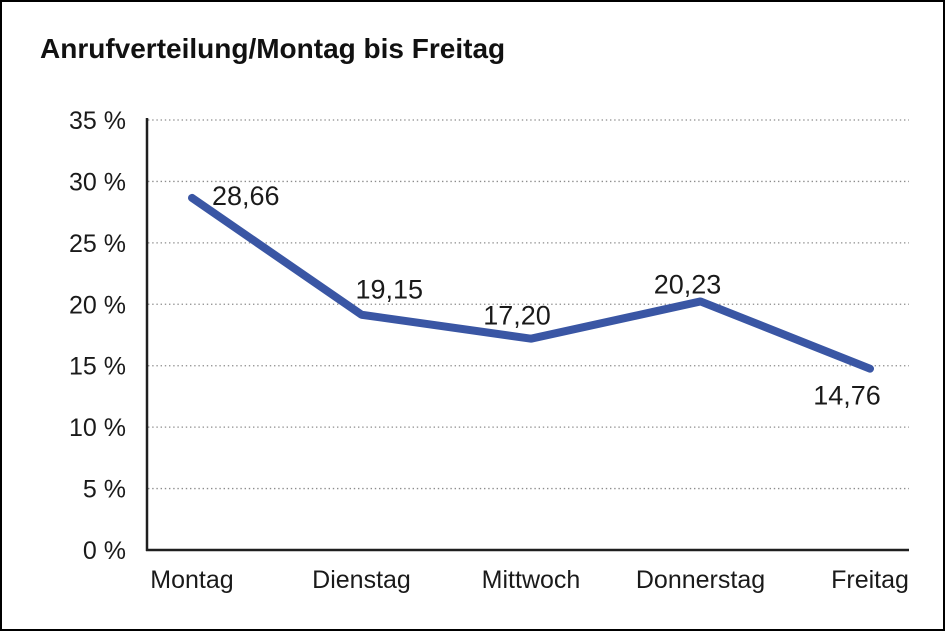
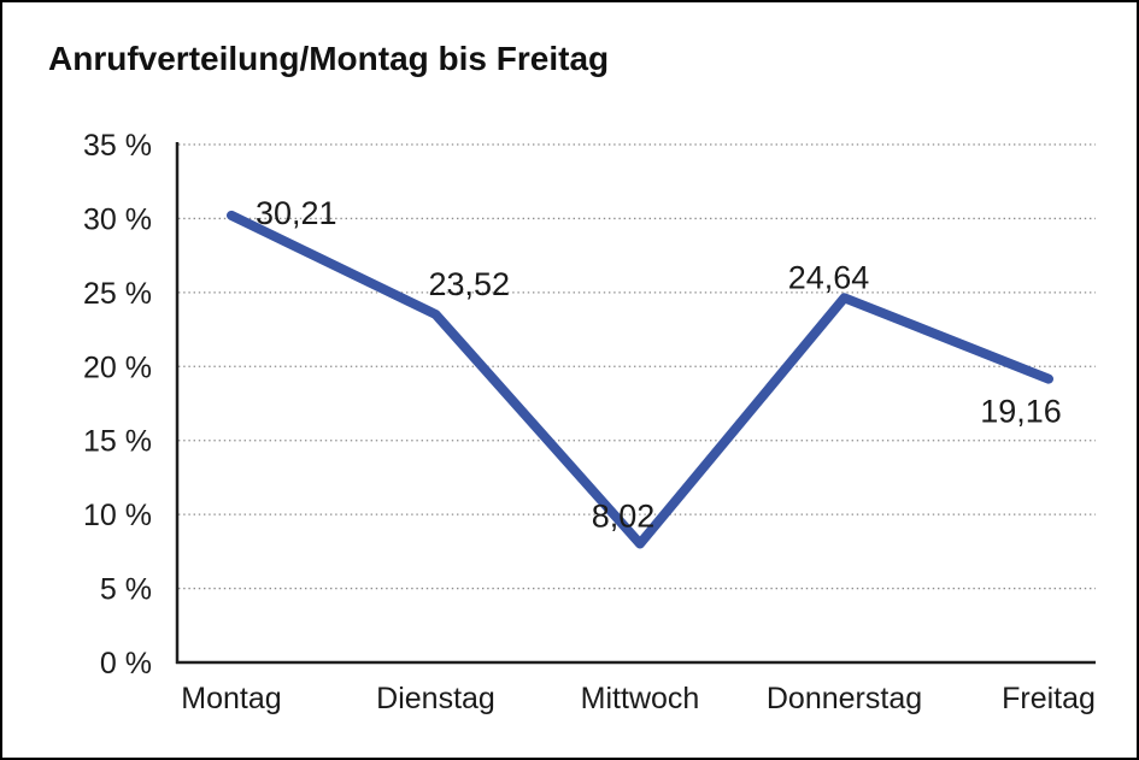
Montag: 28,66 -> 30,21
Dienstag: 19,15 -> 23,52
Mittwoch: 17,20 -> 8,02
Donnerstag: 20,23 -> 24,64
Freitag: 14,76 -> 19,16
